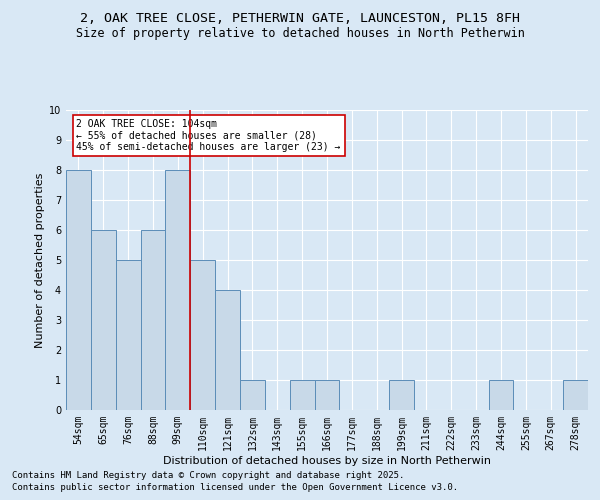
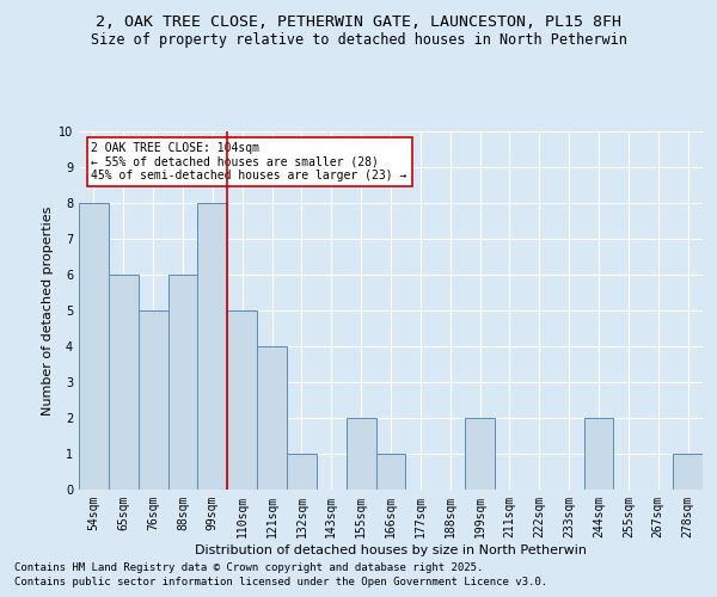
155sqm: 1 -> 2
199sqm: 1 -> 2
244sqm: 1 -> 2
